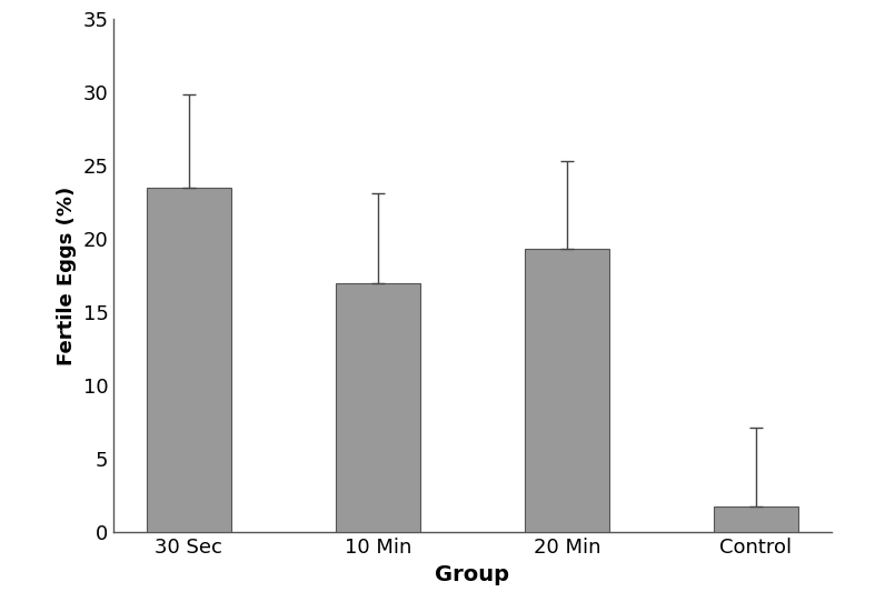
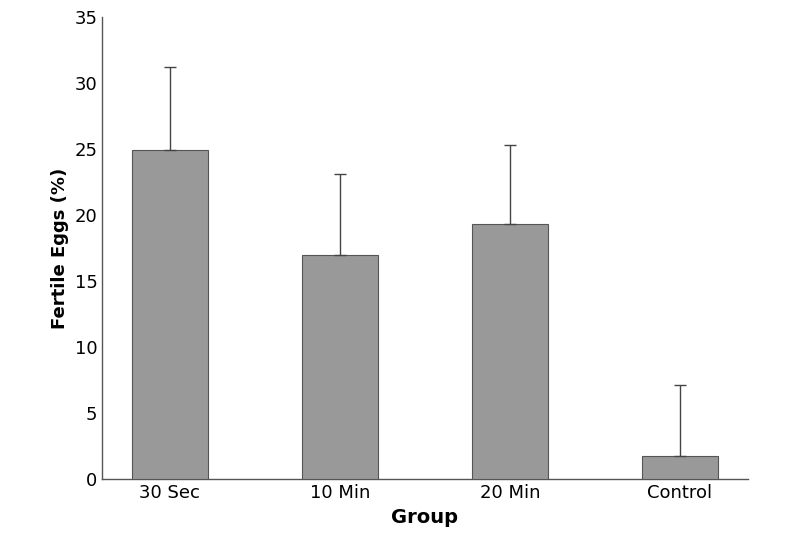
30 Sec: 23.5 -> 24.9
